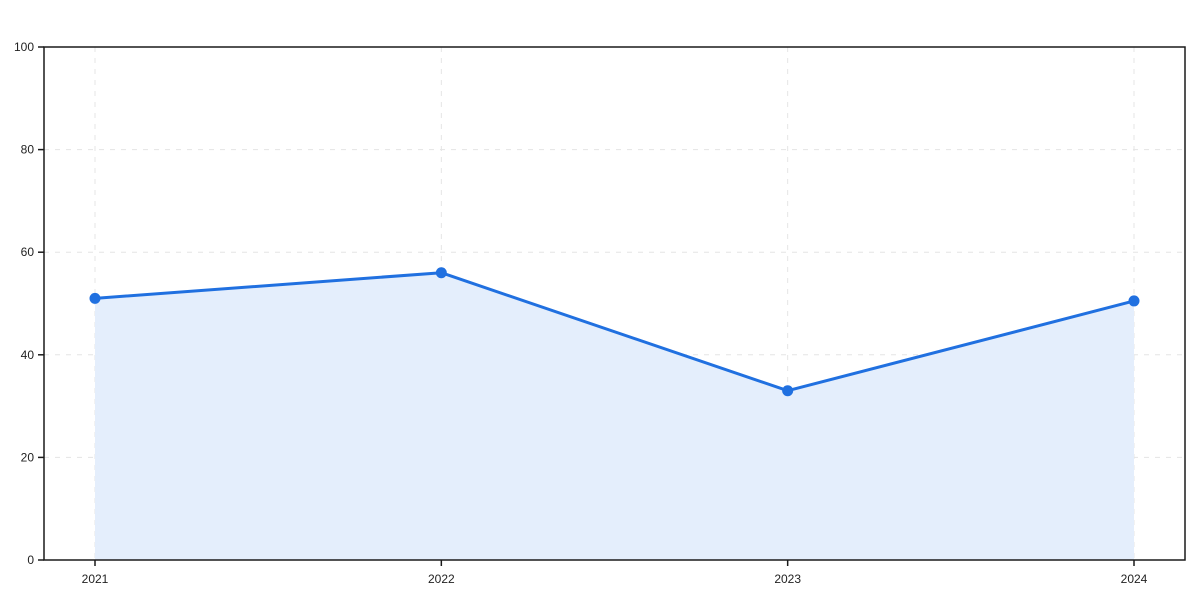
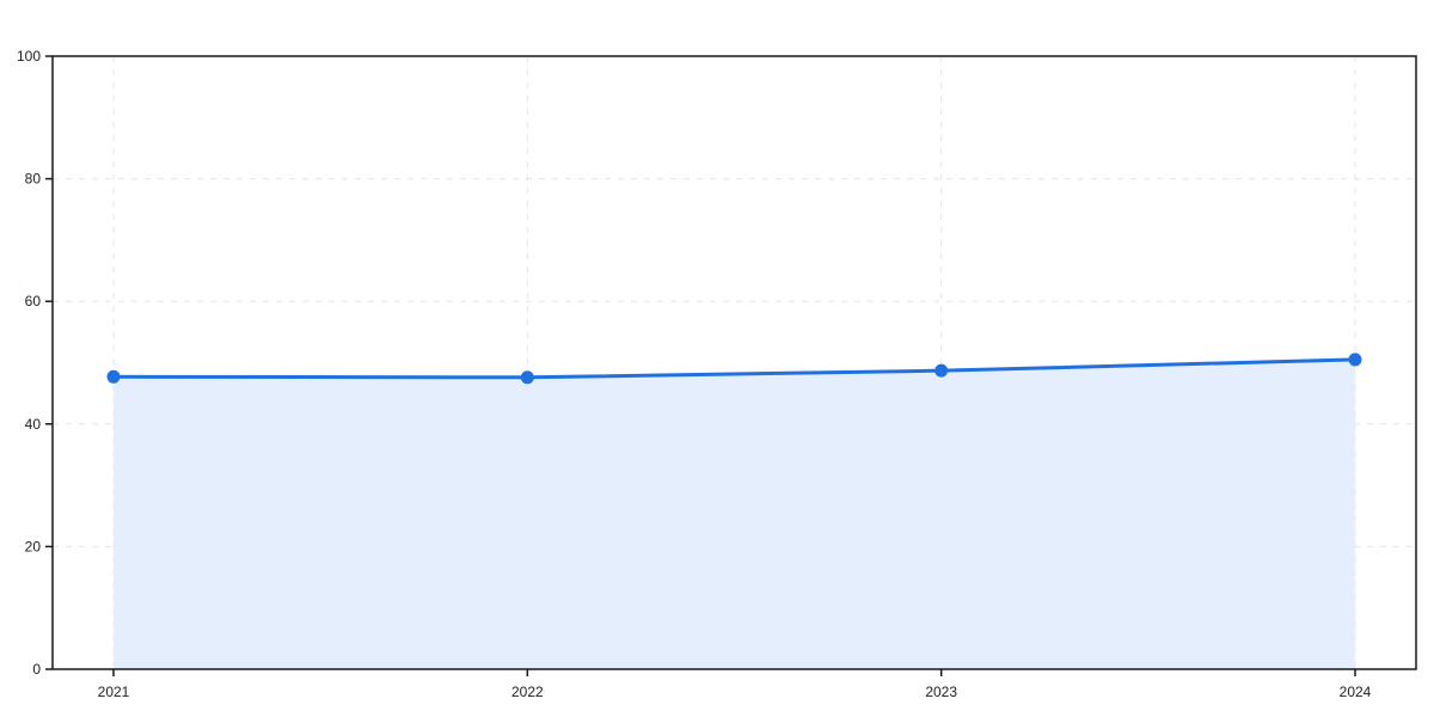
2021: 51 -> 48
2022: 56 -> 48
2023: 33 -> 49
